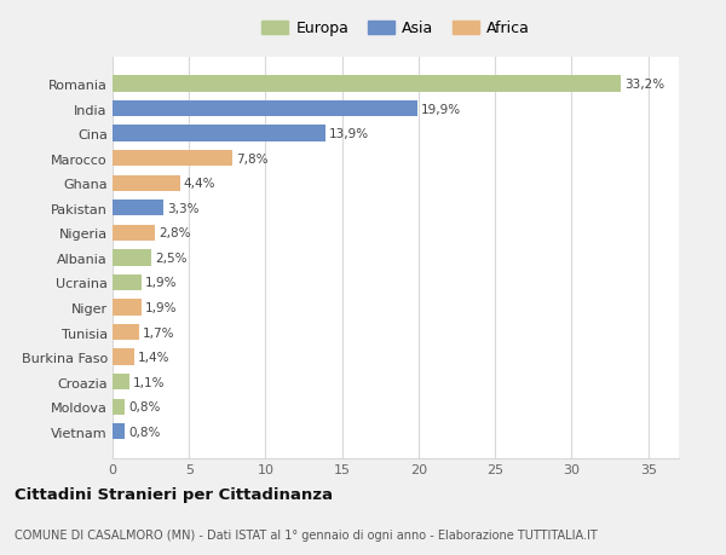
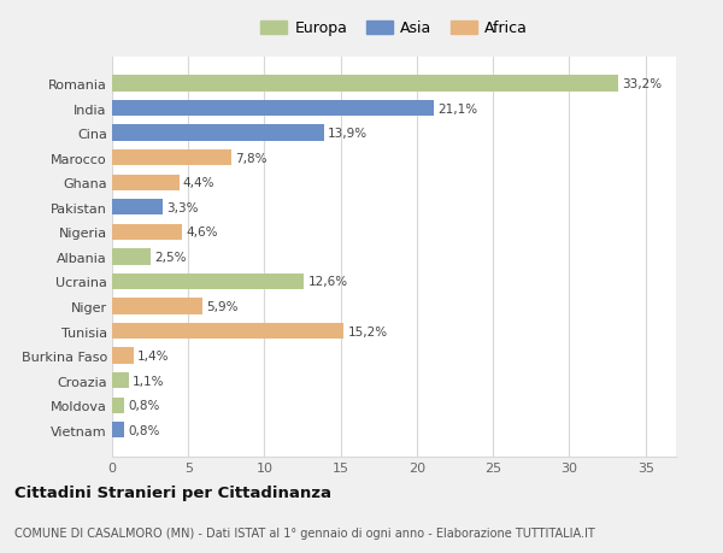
India: 19,9% -> 21,1%
Nigeria: 2,8% -> 4,6%
Ucraina: 1,9% -> 12,6%
Niger: 1,9% -> 5,9%
Tunisia: 1,7% -> 15,2%
